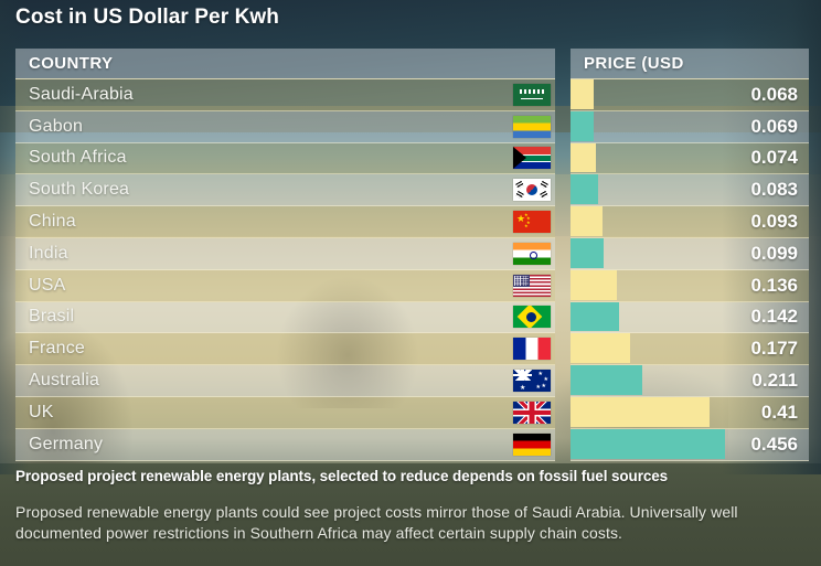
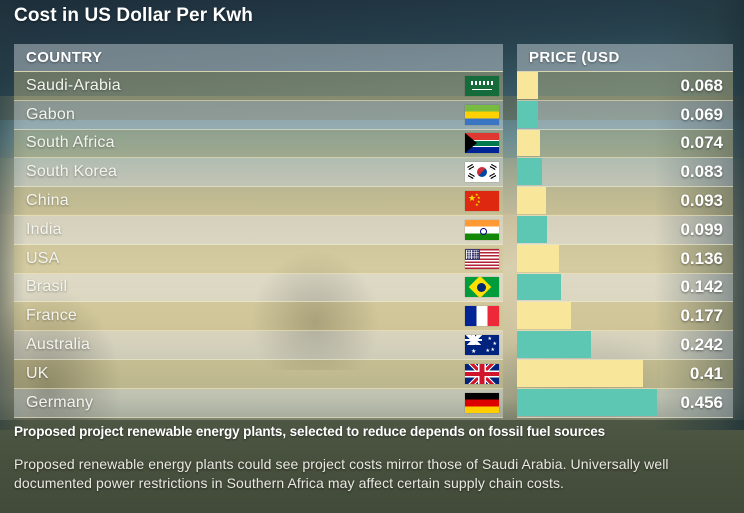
Australia: 0.211 -> 0.242
